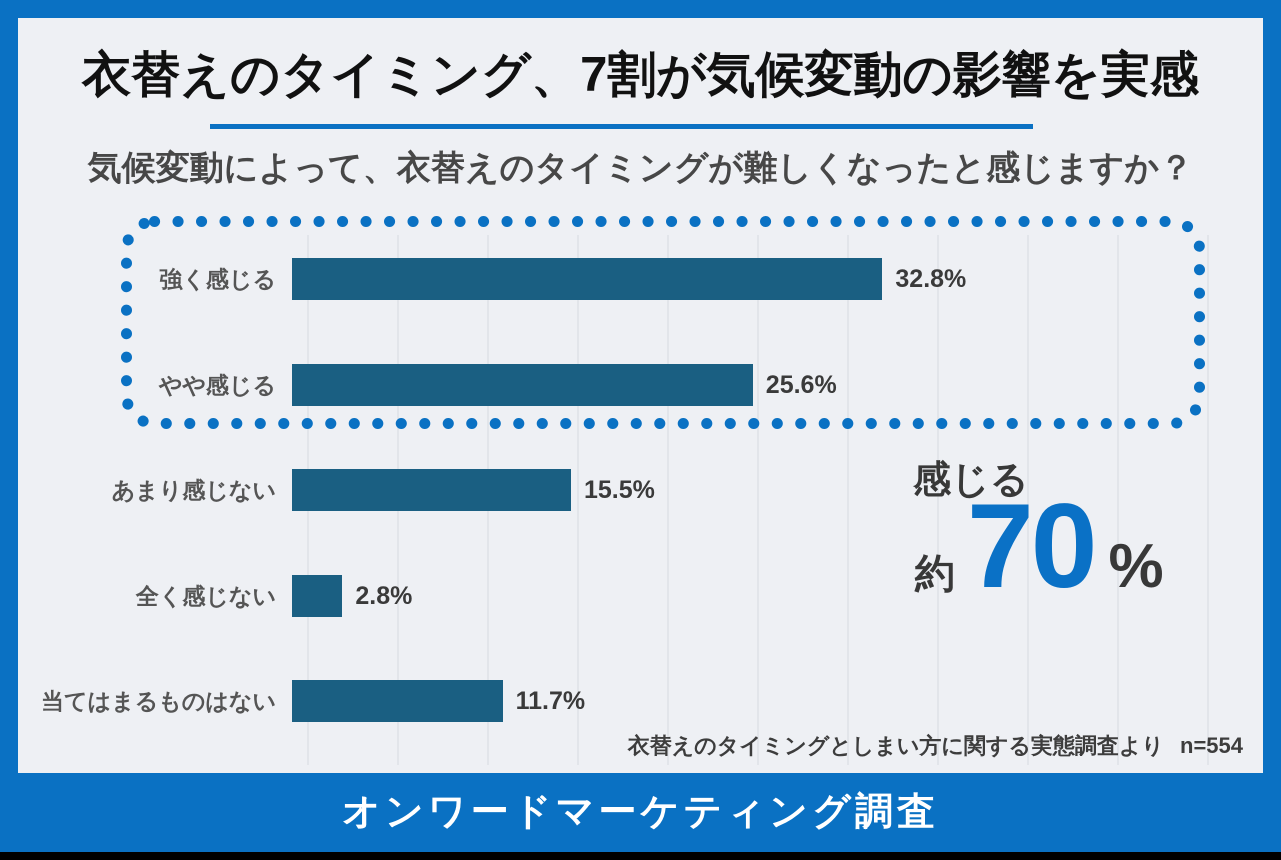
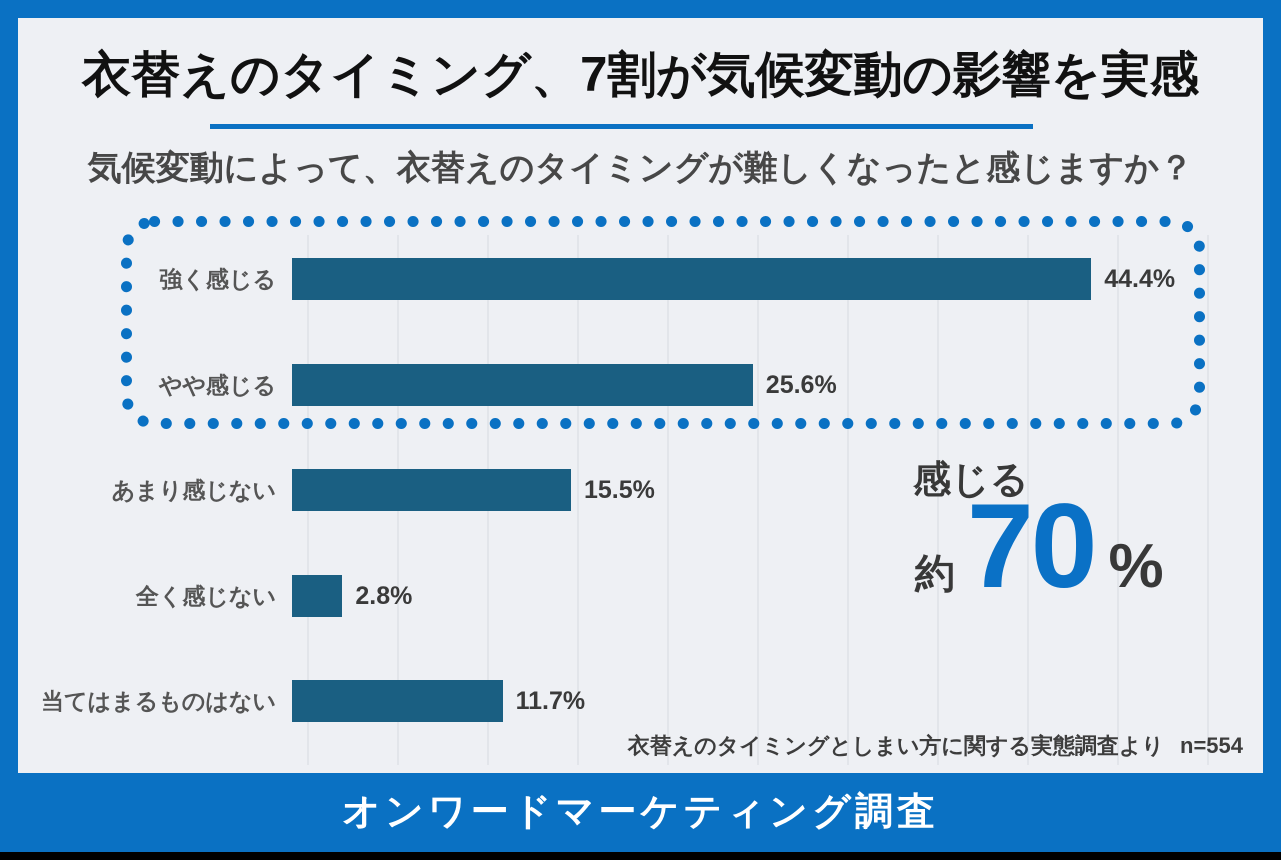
強く感じる: 32.8% -> 44.4%
